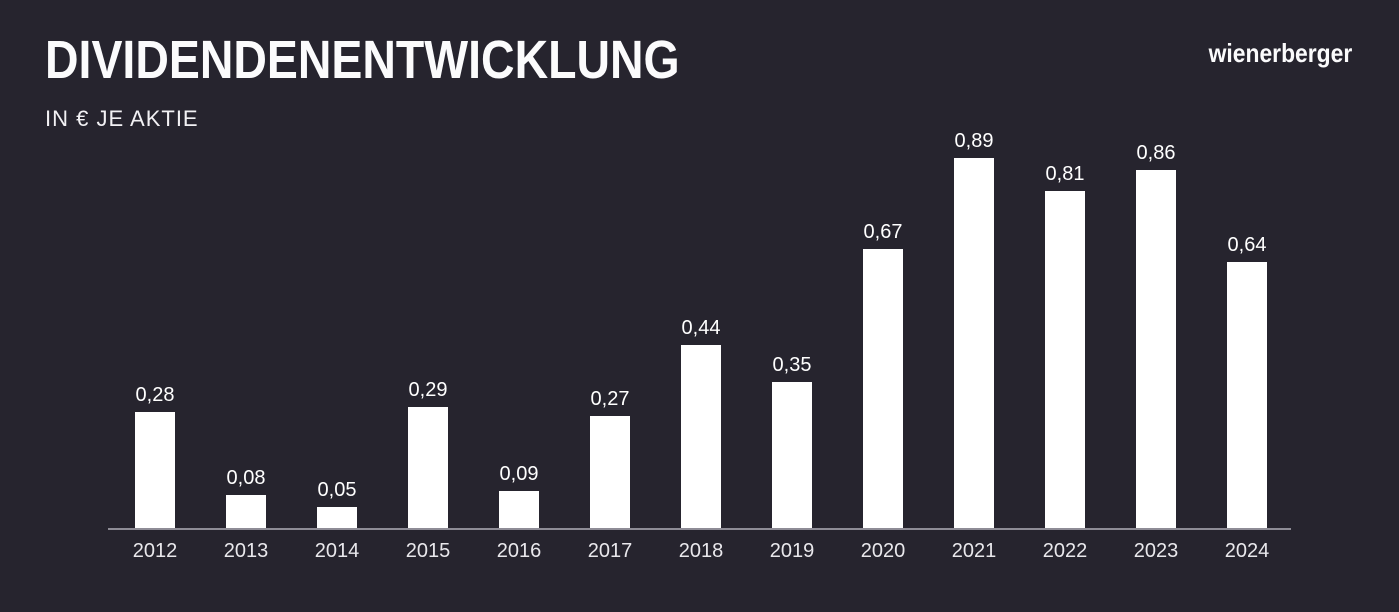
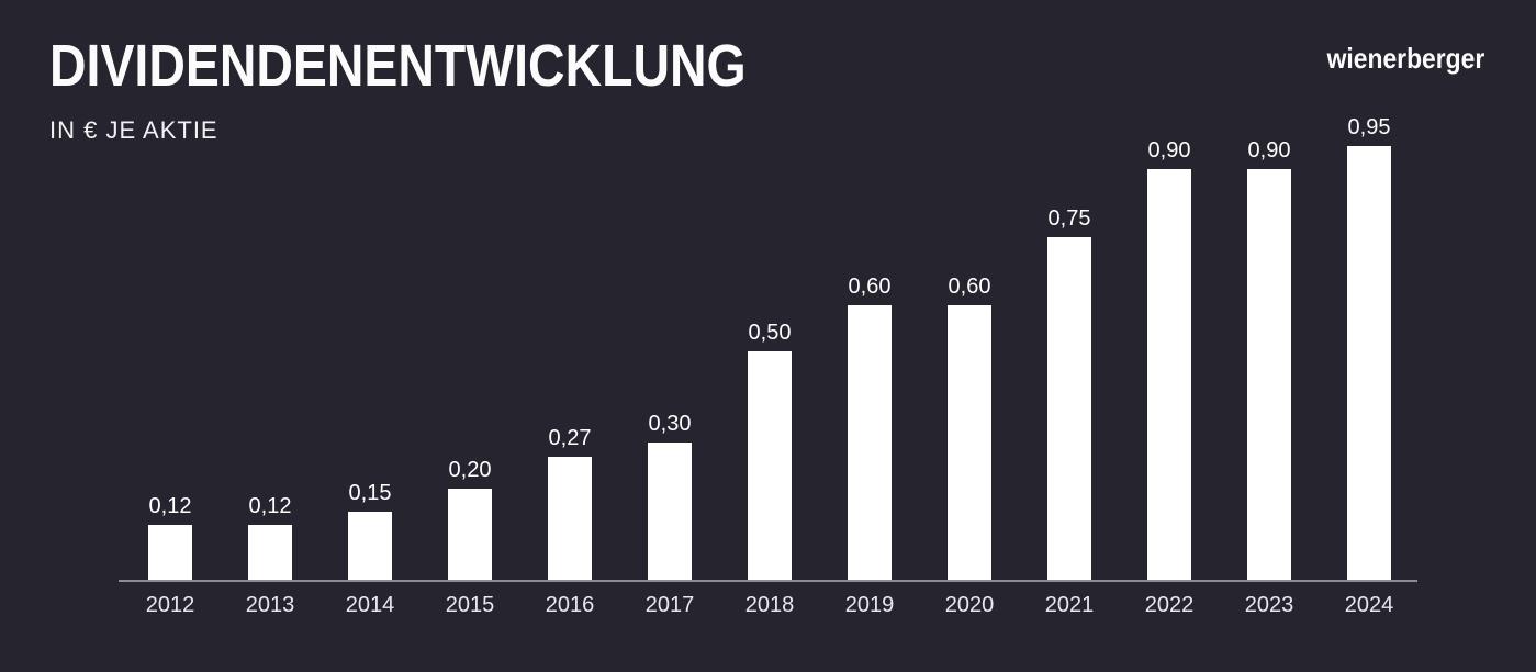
2012: 0,28 -> 0,12
2013: 0,08 -> 0,12
2014: 0,05 -> 0,15
2015: 0,29 -> 0,20
2016: 0,09 -> 0,27
2017: 0,27 -> 0,30
2018: 0,44 -> 0,50
2019: 0,35 -> 0,60
2020: 0,67 -> 0,60
2021: 0,89 -> 0,75
2022: 0,81 -> 0,90
2023: 0,86 -> 0,90
2024: 0,64 -> 0,95
